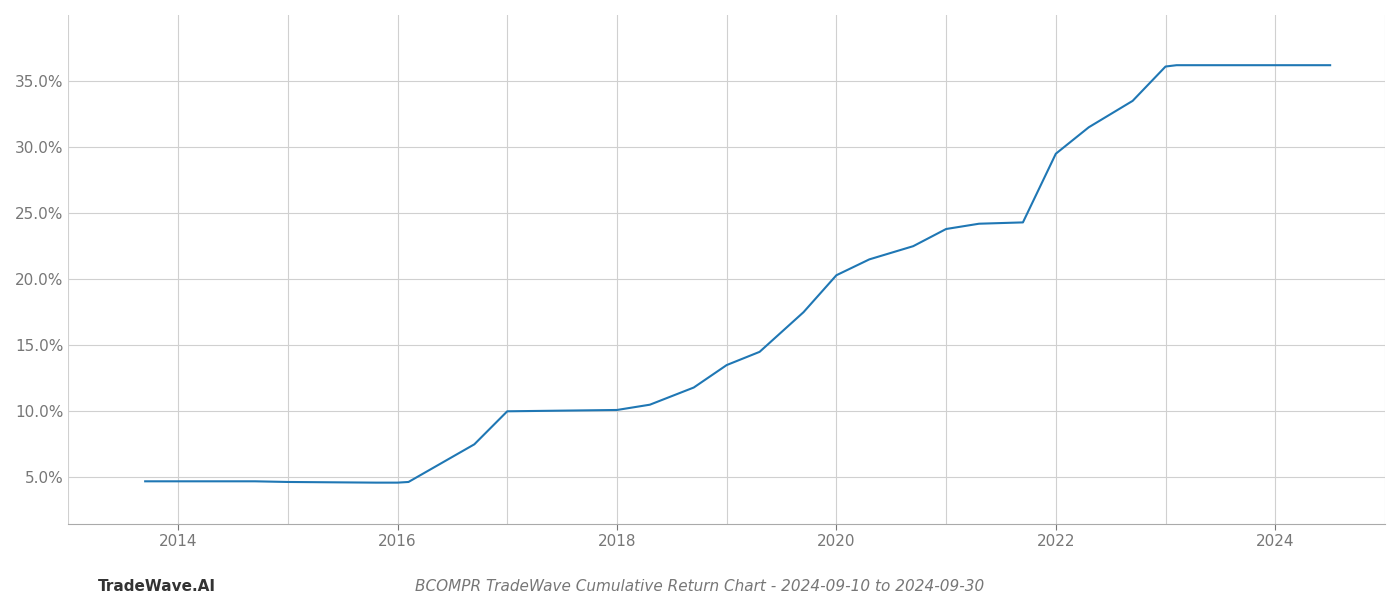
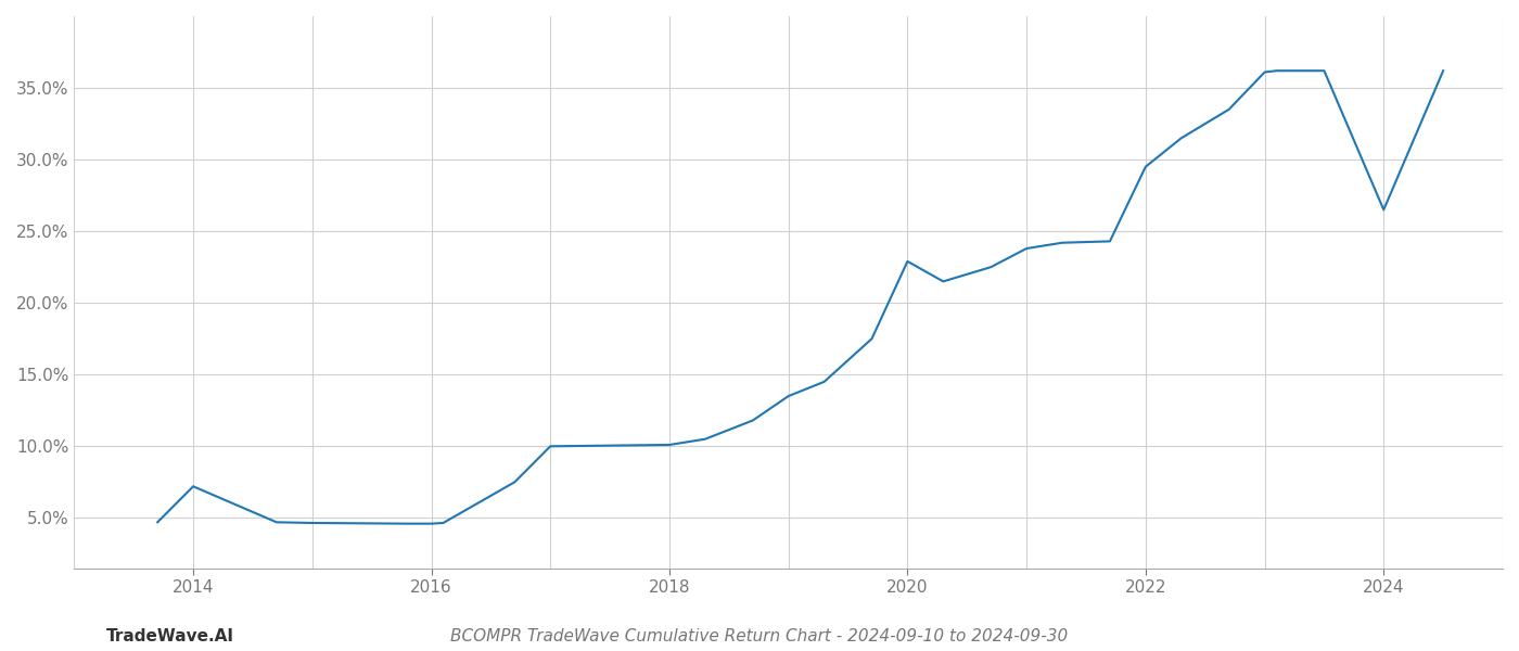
2014: 4.7% -> 7.2%
2020: 20.3% -> 22.9%
2024: 36.2% -> 26.5%
